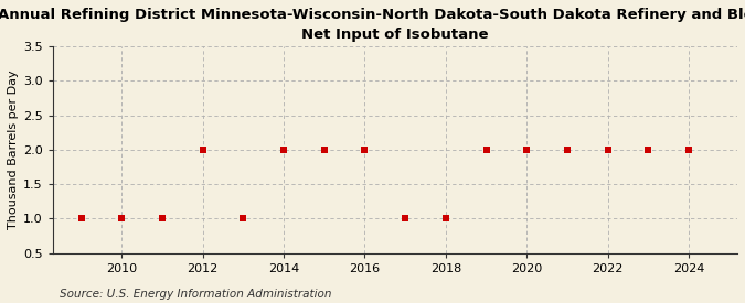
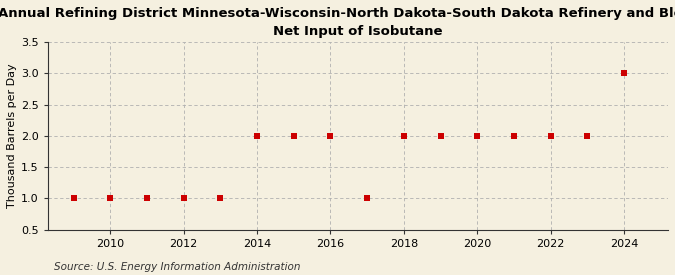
2012: 2 -> 1
2018: 1 -> 2
2024: 2 -> 3
